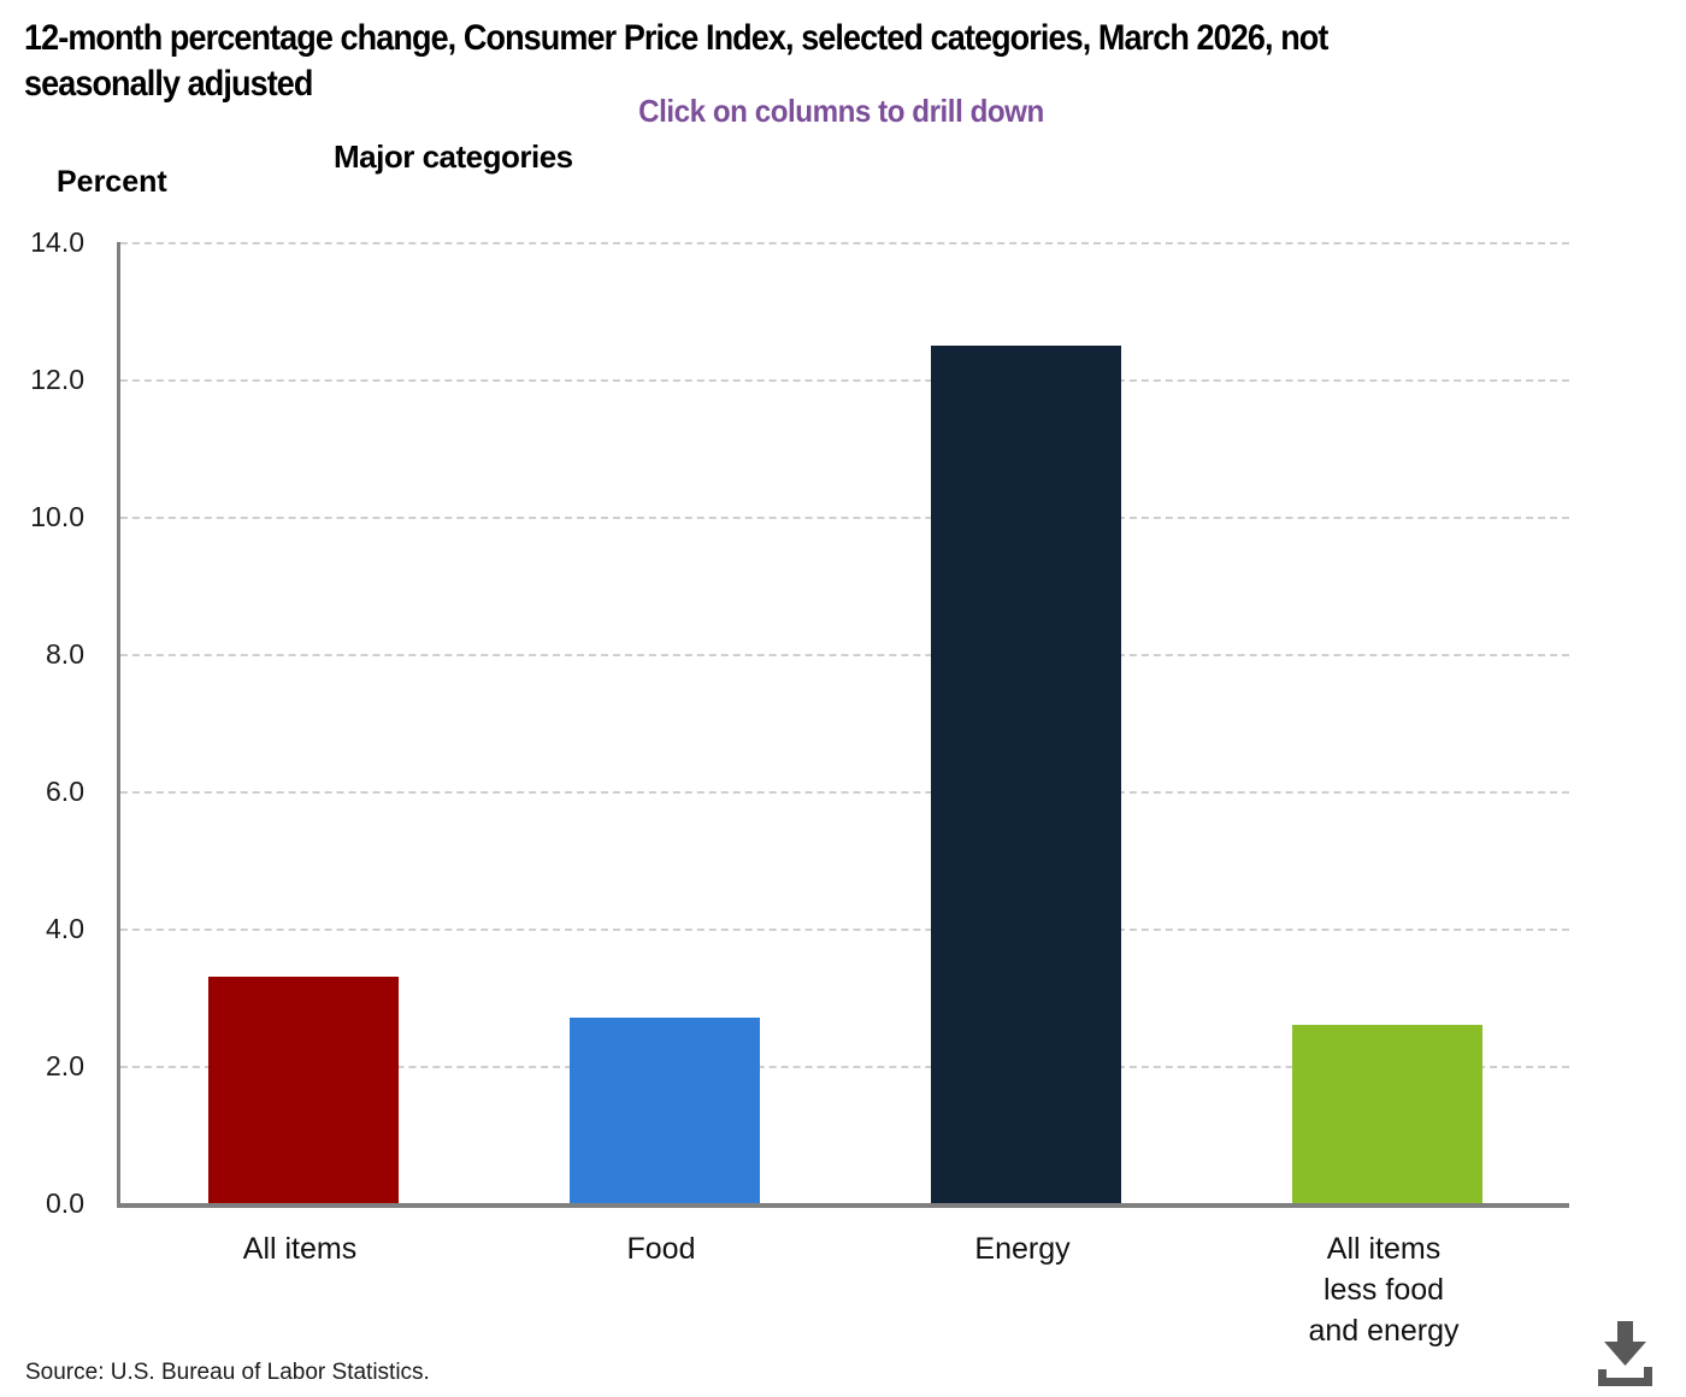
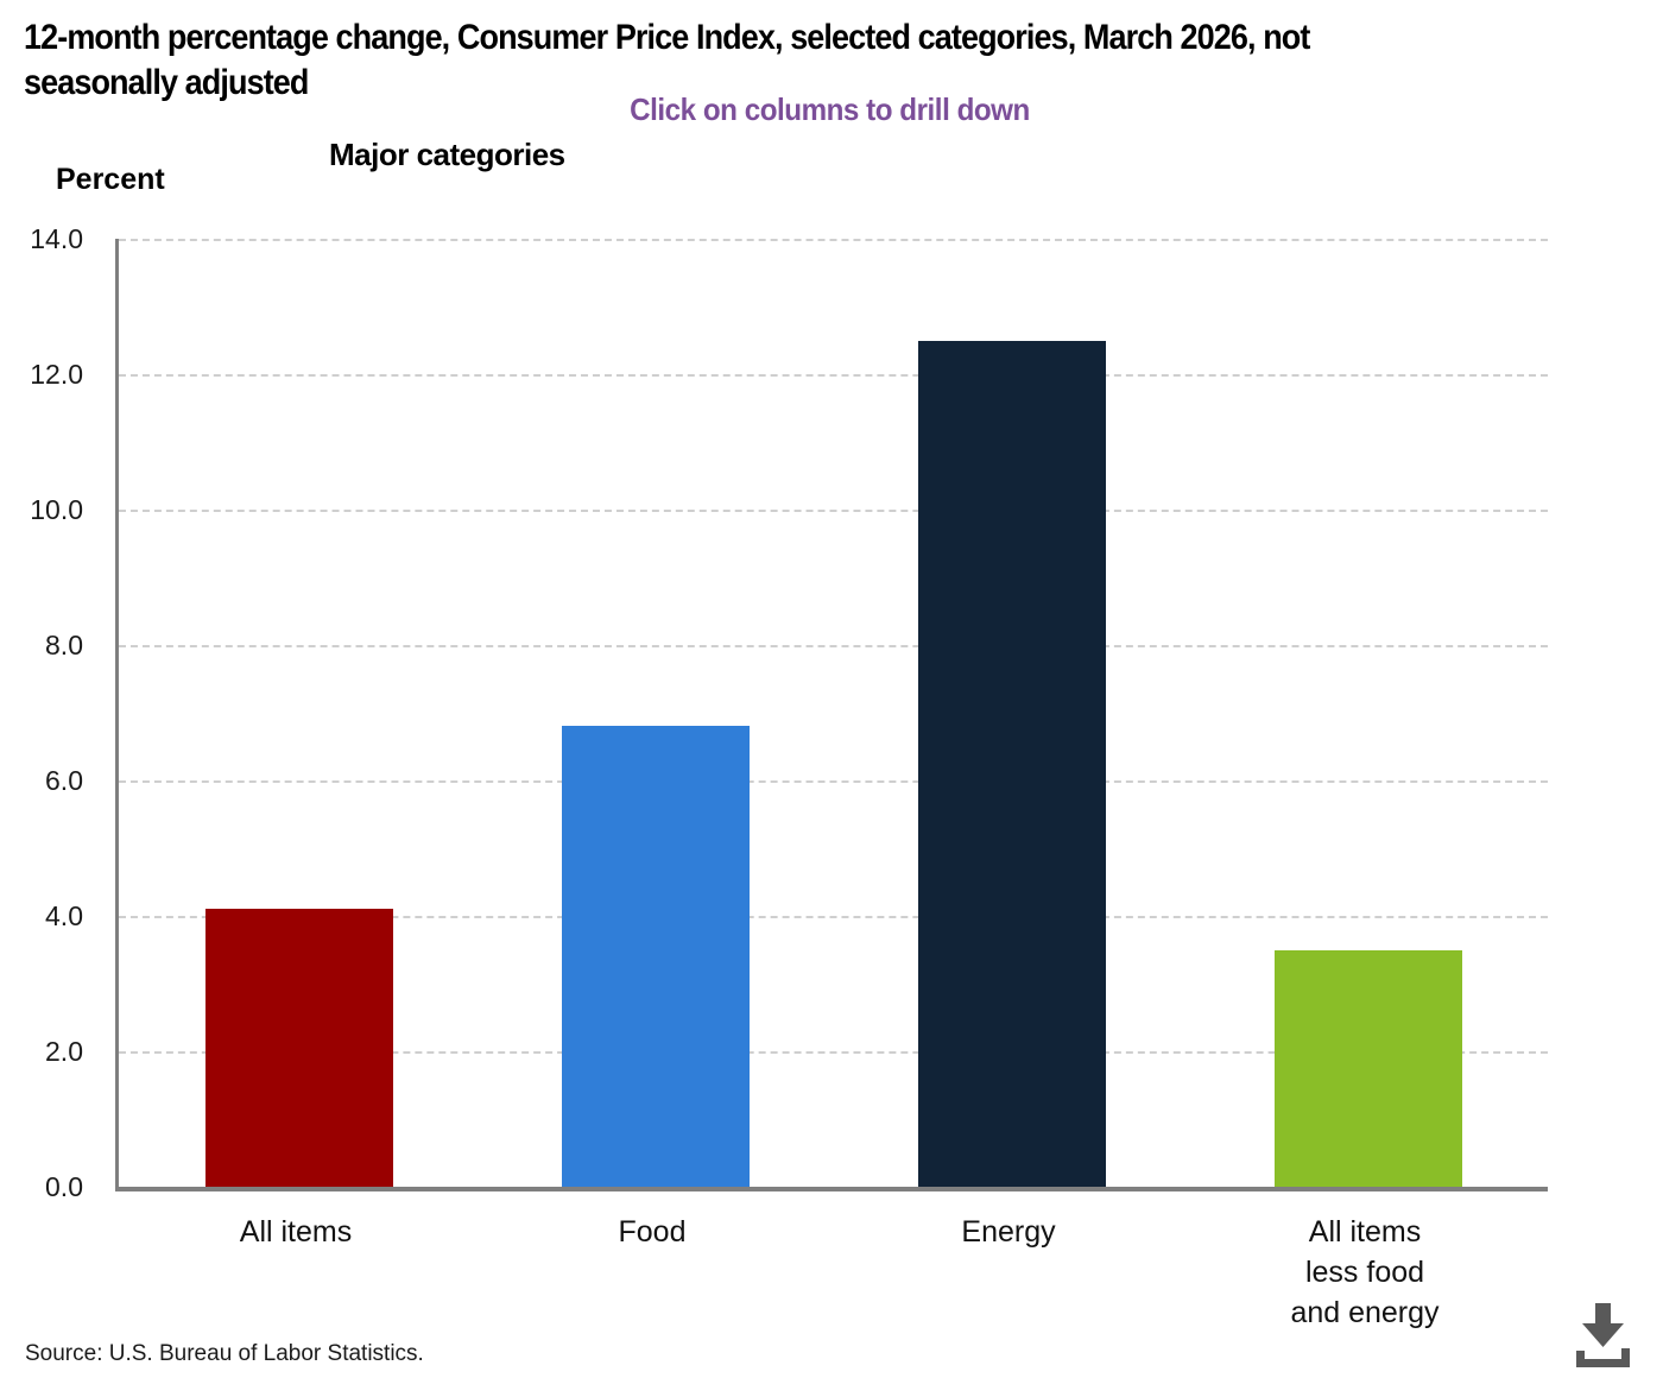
All items: 3.3 -> 4.1
Food: 2.7 -> 6.8
All items less food and energy: 2.6 -> 3.5
